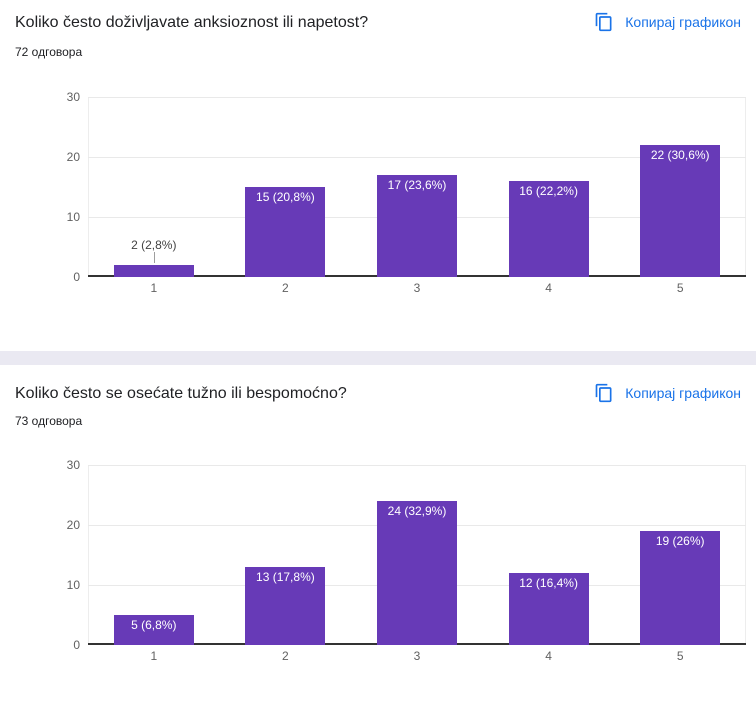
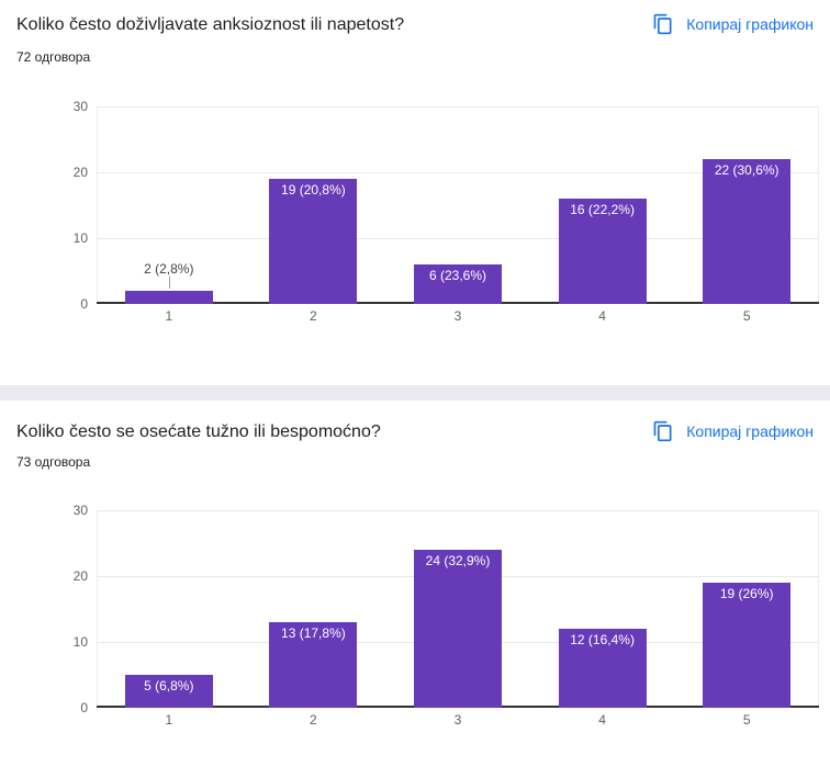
Koliko često doživljavate anksioznost ili napetost?/2: 15 -> 19
Koliko često doživljavate anksioznost ili napetost?/3: 17 -> 6
